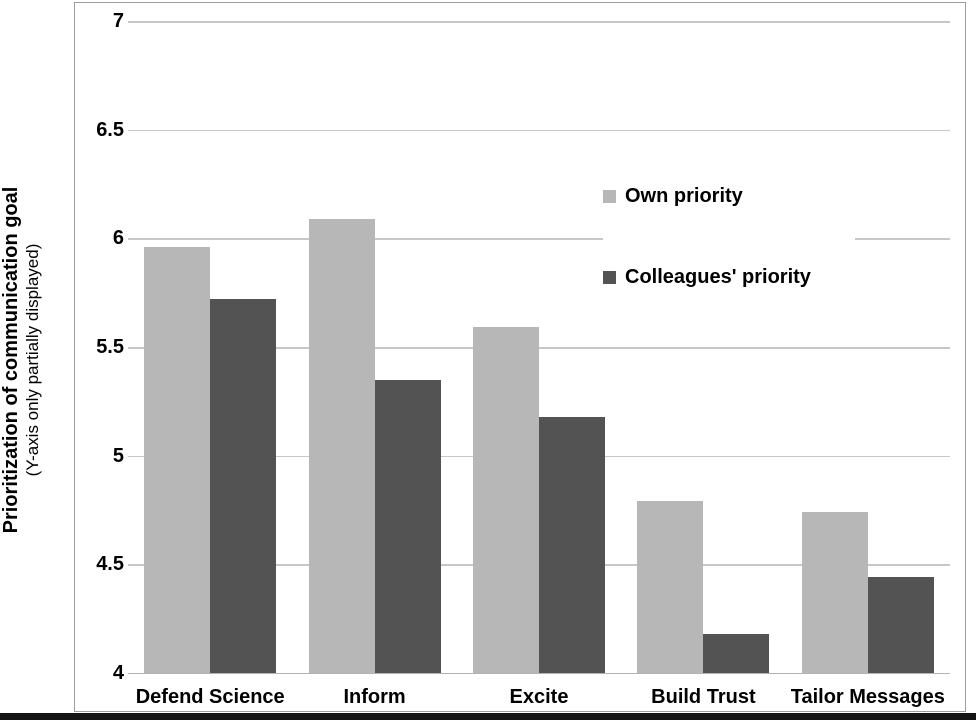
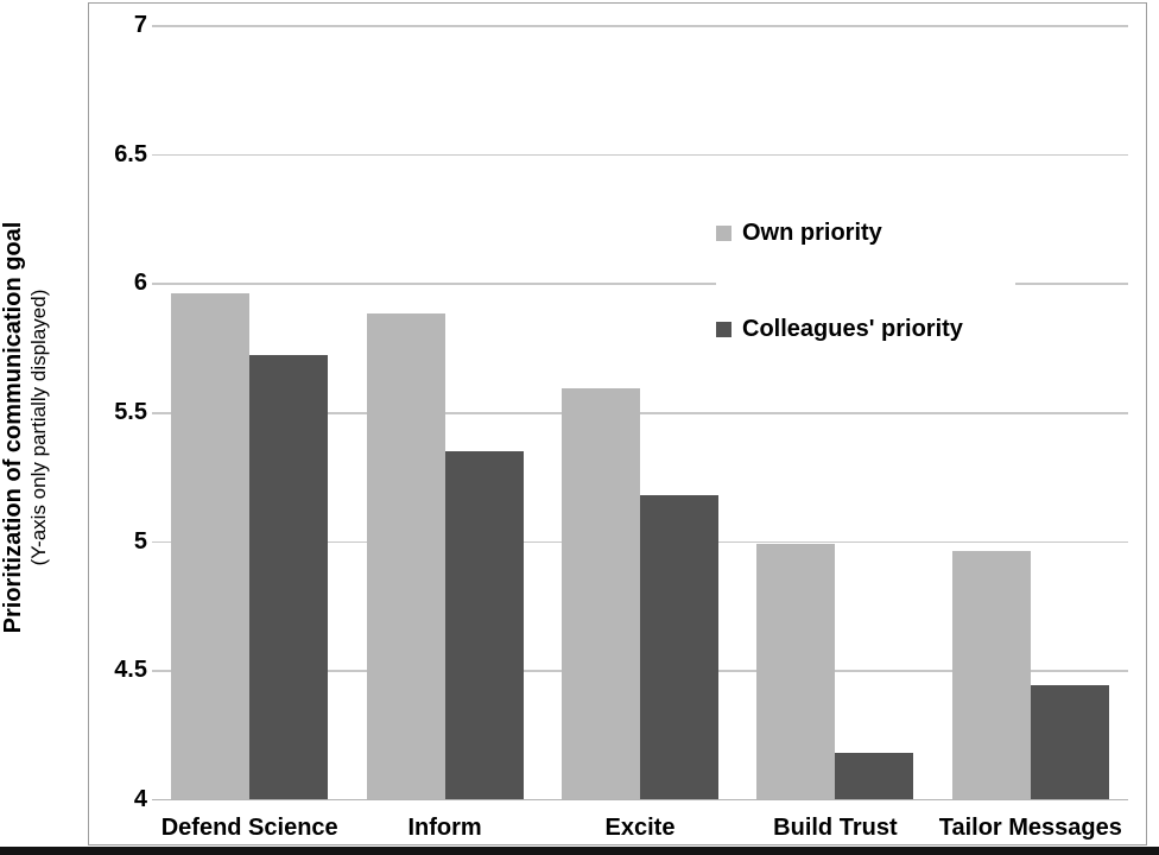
Own priority/Inform: 6.09 -> 5.88
Own priority/Build Trust: 4.79 -> 4.99
Own priority/Tailor Messages: 4.74 -> 4.96
